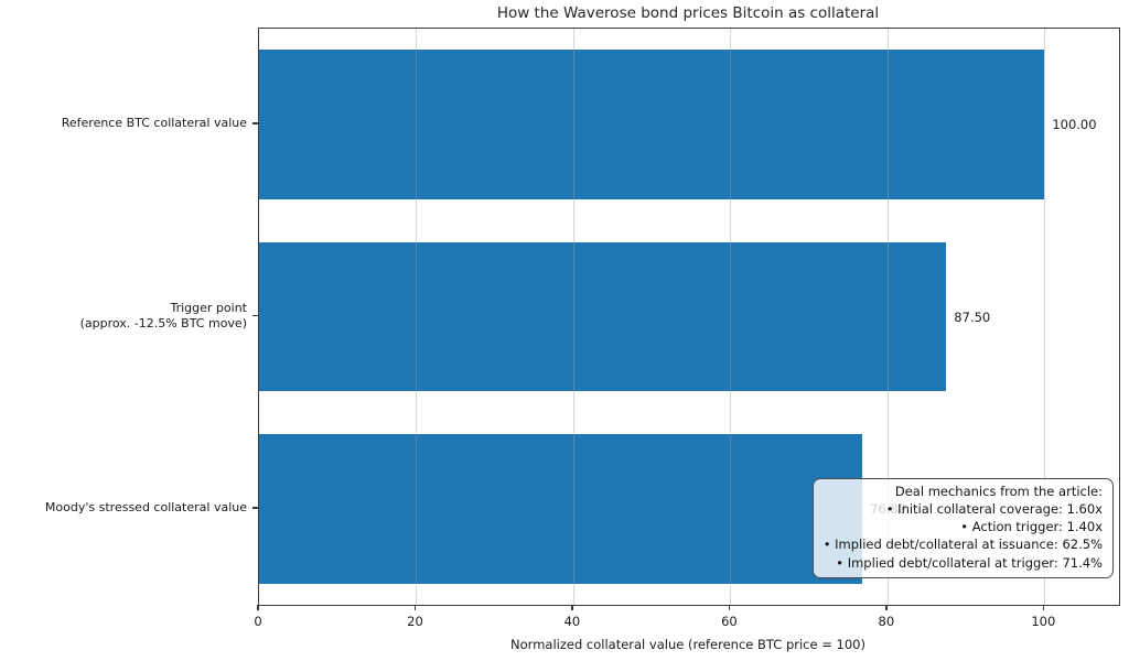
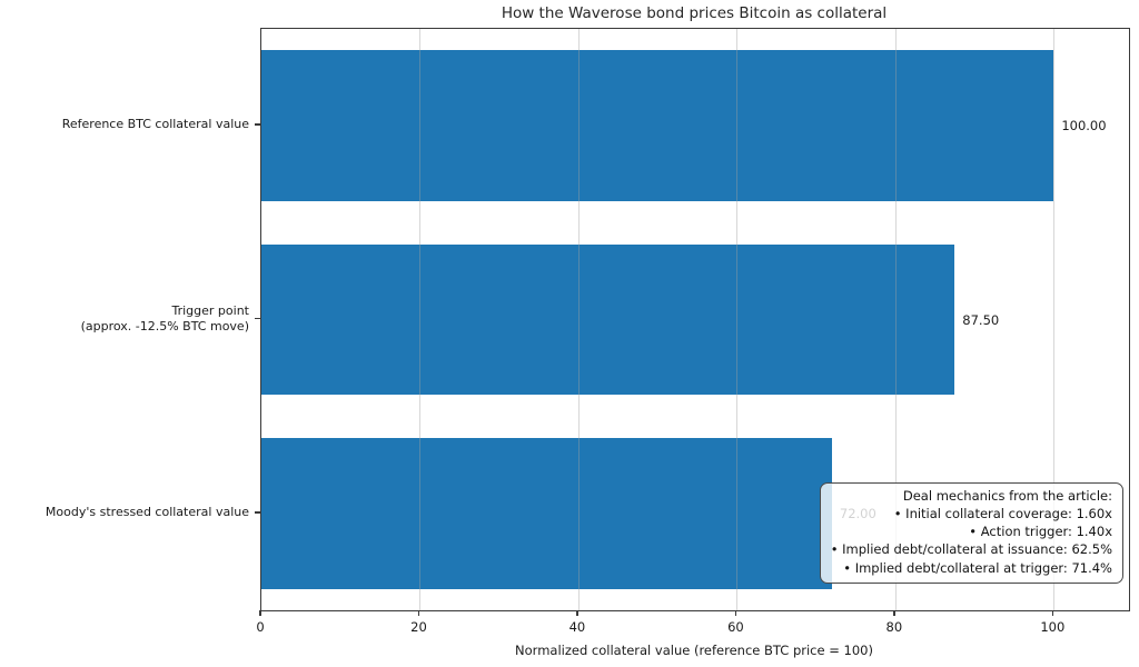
Moody's stressed collateral value: 76.80 -> 72.00
